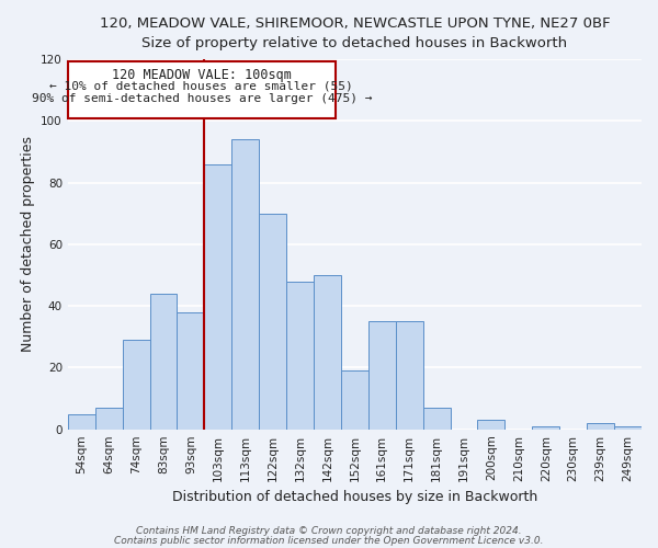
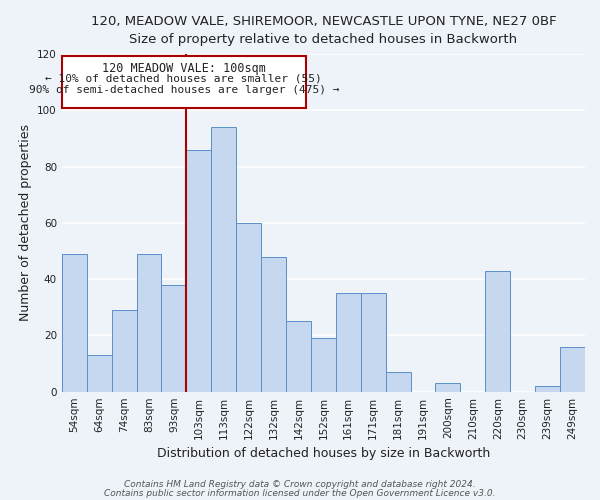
54sqm: 5 -> 49
64sqm: 7 -> 13
83sqm: 44 -> 49
122sqm: 70 -> 60
142sqm: 50 -> 25
220sqm: 1 -> 43
249sqm: 1 -> 16
